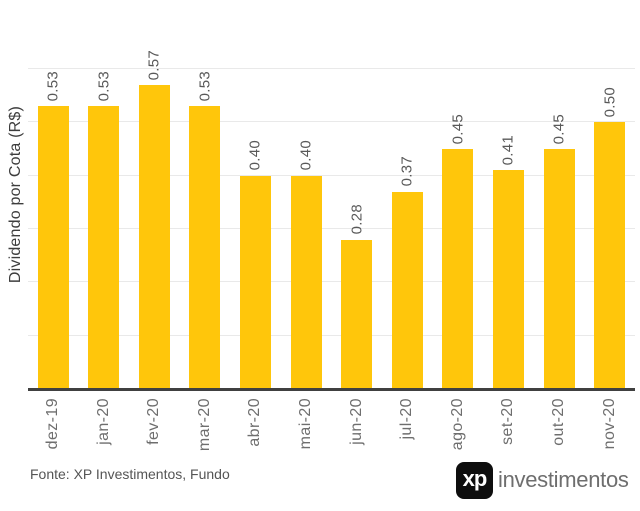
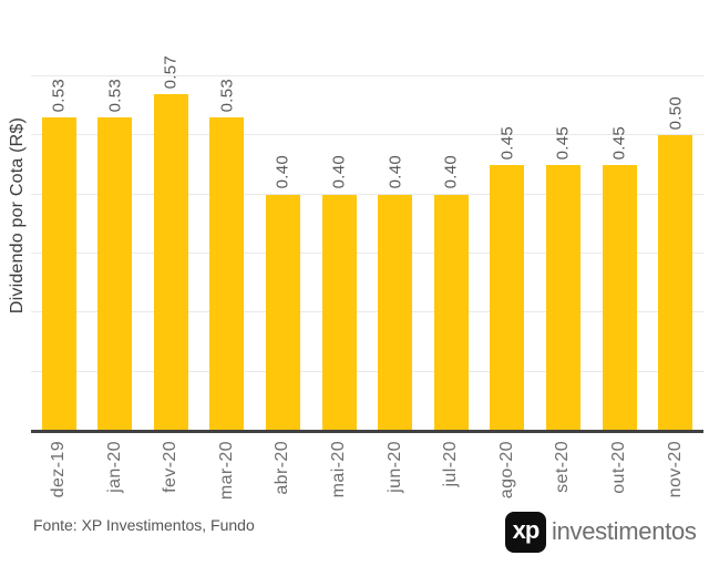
jun-20: 0.28 -> 0.40
jul-20: 0.37 -> 0.40
set-20: 0.41 -> 0.45
